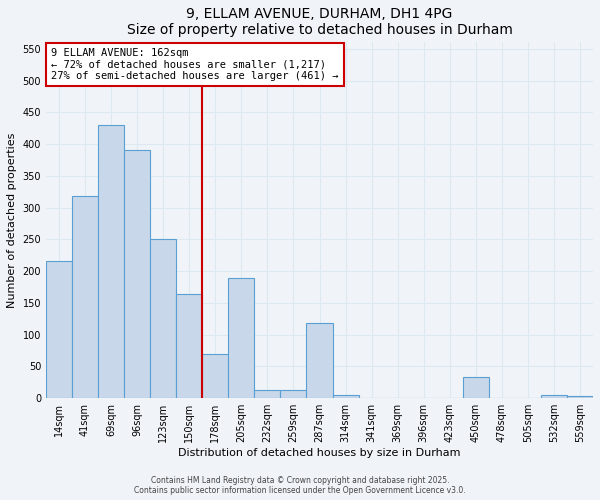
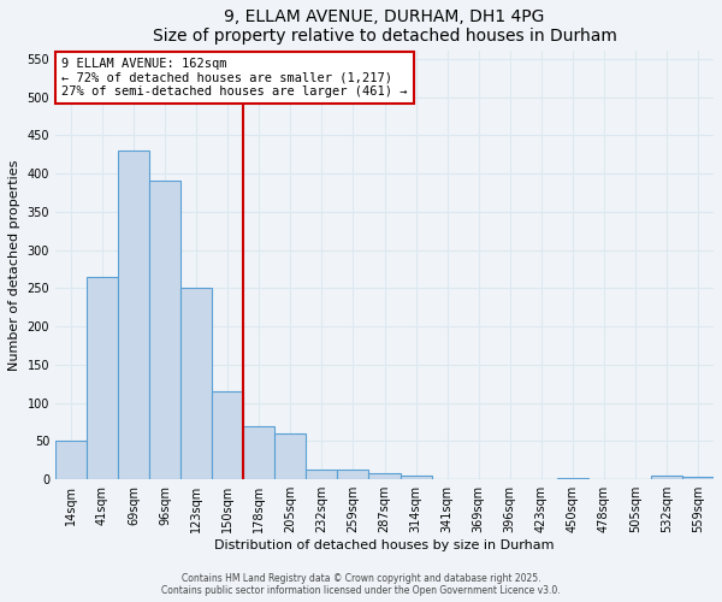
14sqm: 216 -> 50
41sqm: 318 -> 265
150sqm: 164 -> 115
205sqm: 190 -> 60
287sqm: 118 -> 8
450sqm: 34 -> 2
